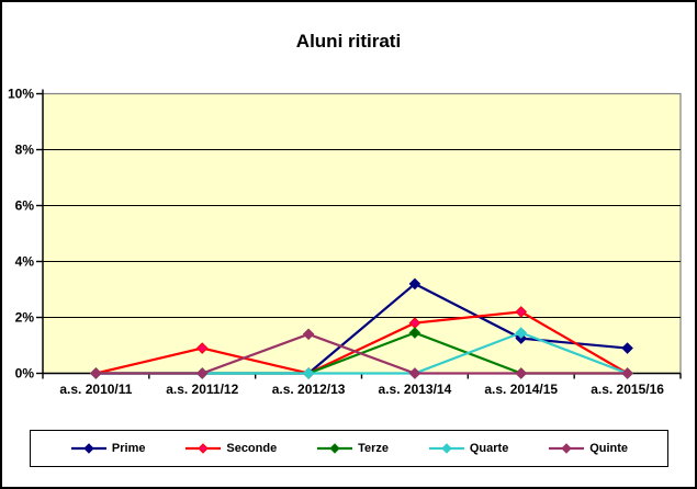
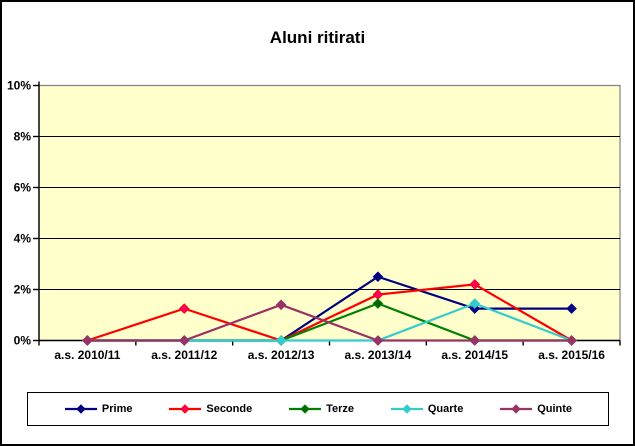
Seconde/a.s. 2011/12: 0.9% -> 1.2%
Prime/a.s. 2013/14: 3.2% -> 2.5%
Prime/a.s. 2015/16: 0.9% -> 1.2%
